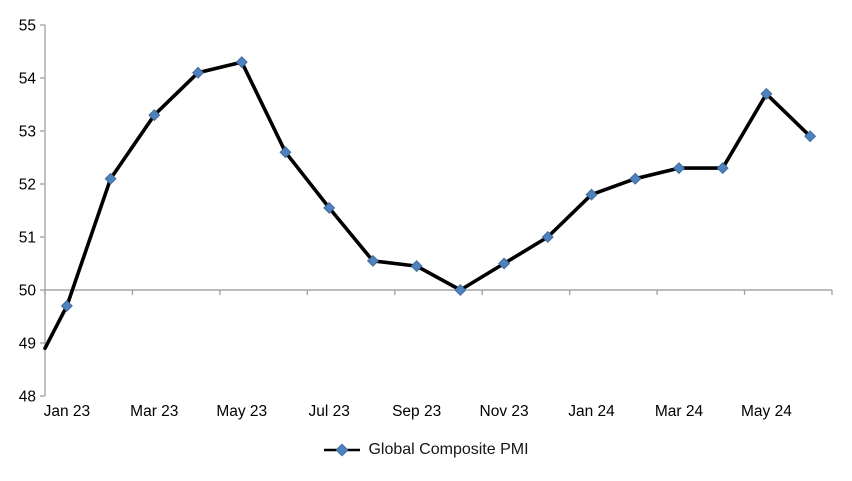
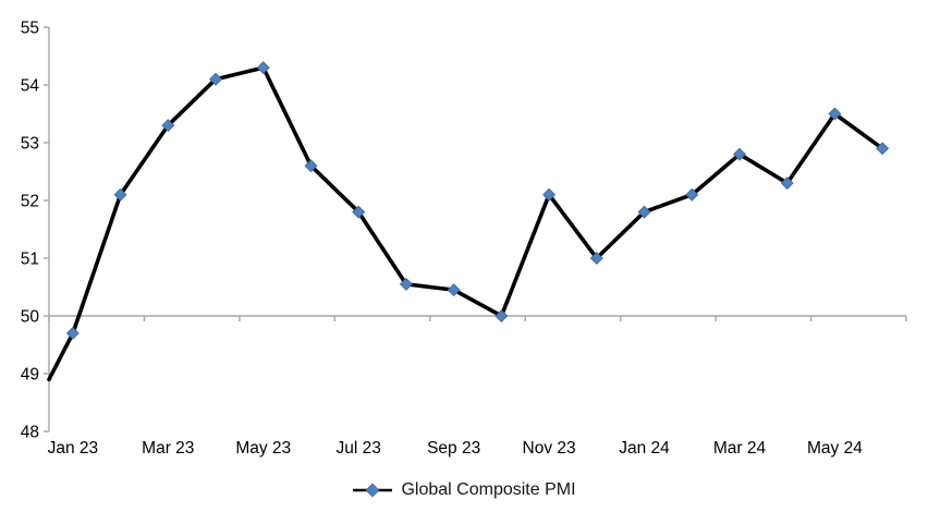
Jul 23: 51.5 -> 51.8
Nov 23: 50.5 -> 52.1
Mar 24: 52.3 -> 52.8
May 24: 53.7 -> 53.5
